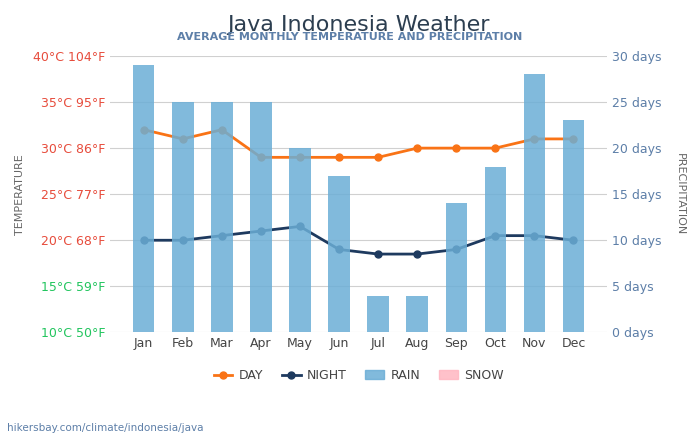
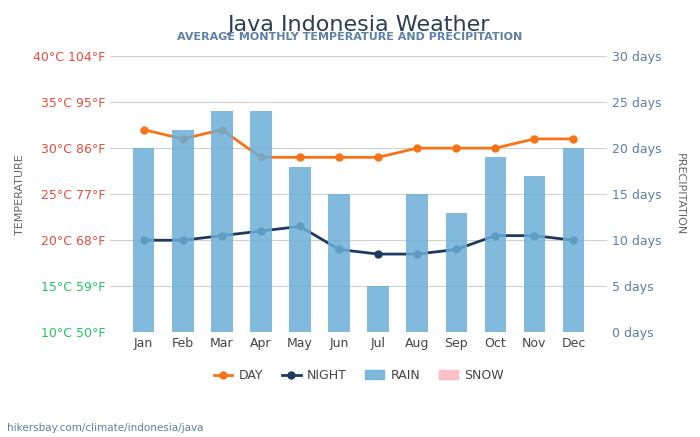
RAIN/Jan: 29 days -> 20 days
RAIN/Feb: 25 days -> 22 days
RAIN/Mar: 25 days -> 24 days
RAIN/Apr: 25 days -> 24 days
RAIN/May: 20 days -> 18 days
RAIN/Jun: 17 days -> 15 days
RAIN/Jul: 4 days -> 5 days
RAIN/Aug: 4 days -> 15 days
RAIN/Sep: 14 days -> 13 days
RAIN/Oct: 18 days -> 19 days
RAIN/Nov: 28 days -> 17 days
RAIN/Dec: 23 days -> 20 days
